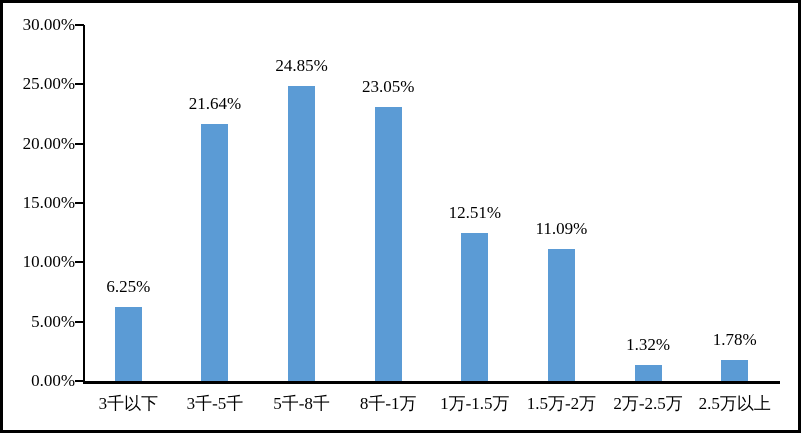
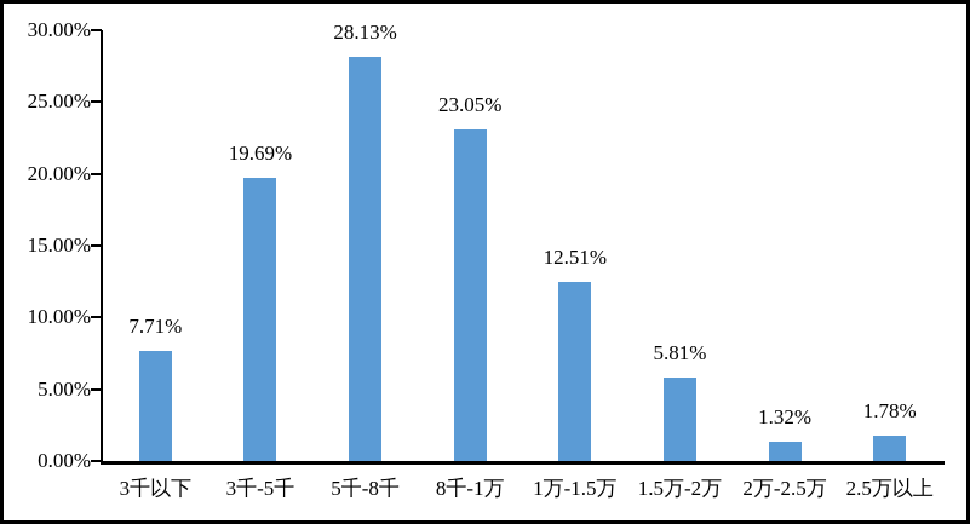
3千以下: 6.25% -> 7.71%
3千-5千: 21.64% -> 19.69%
5千-8千: 24.85% -> 28.13%
1.5万-2万: 11.09% -> 5.81%
